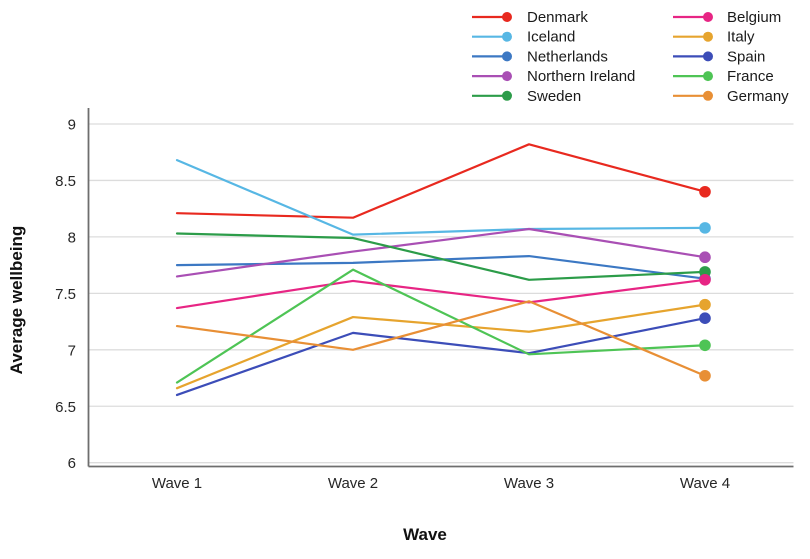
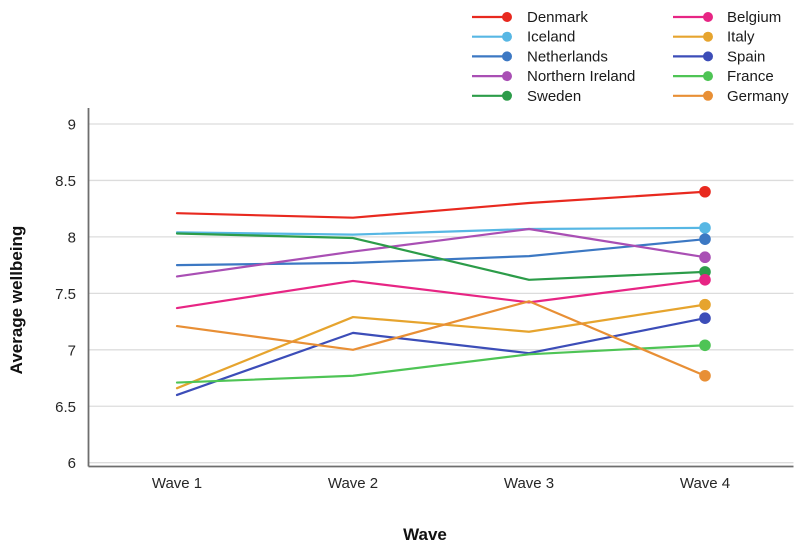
Iceland/Wave 1: 8.68 -> 8.04
France/Wave 2: 7.71 -> 6.77
Denmark/Wave 3: 8.82 -> 8.30
Netherlands/Wave 4: 7.63 -> 7.98
